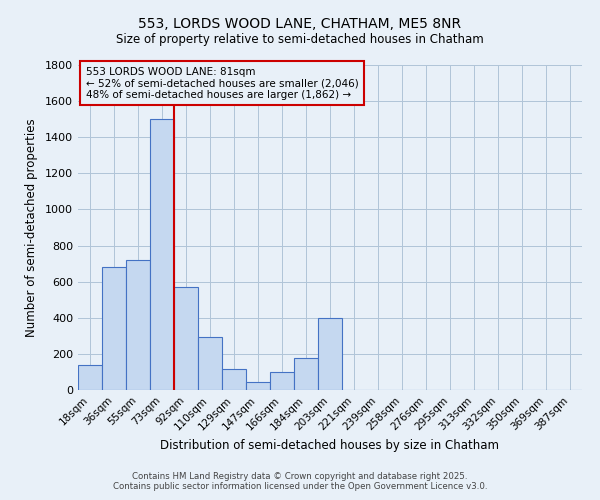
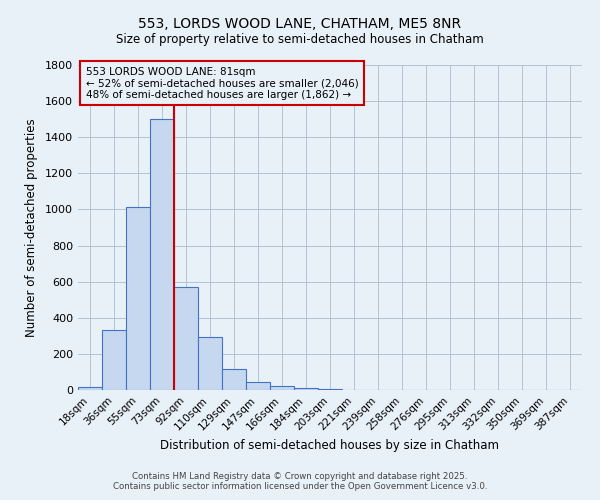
18sqm: 140 -> 20
36sqm: 680 -> 330
55sqm: 720 -> 1020
166sqm: 100 -> 20
184sqm: 180 -> 10
203sqm: 400 -> 10
